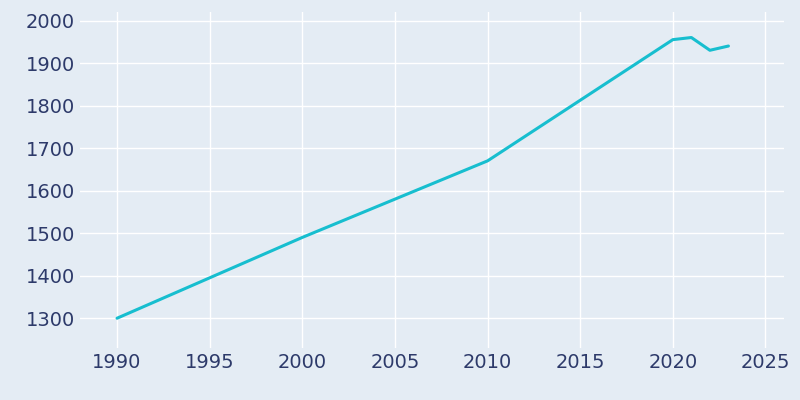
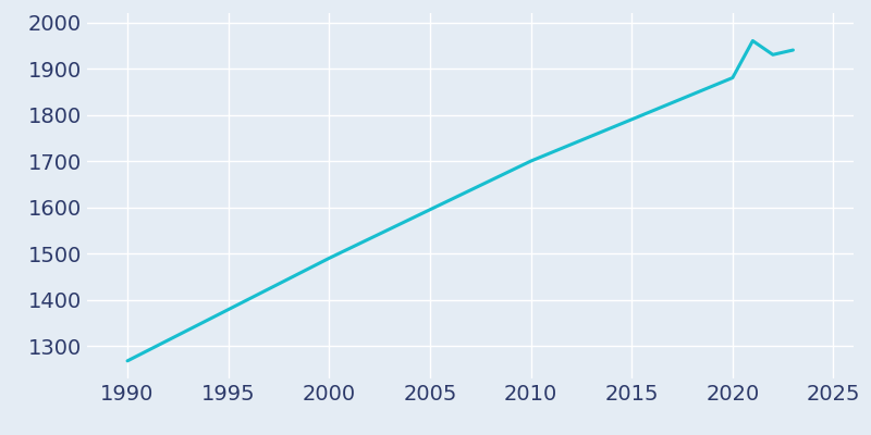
1990: 1300 -> 1268
2010: 1670 -> 1700
2020: 1955 -> 1880
